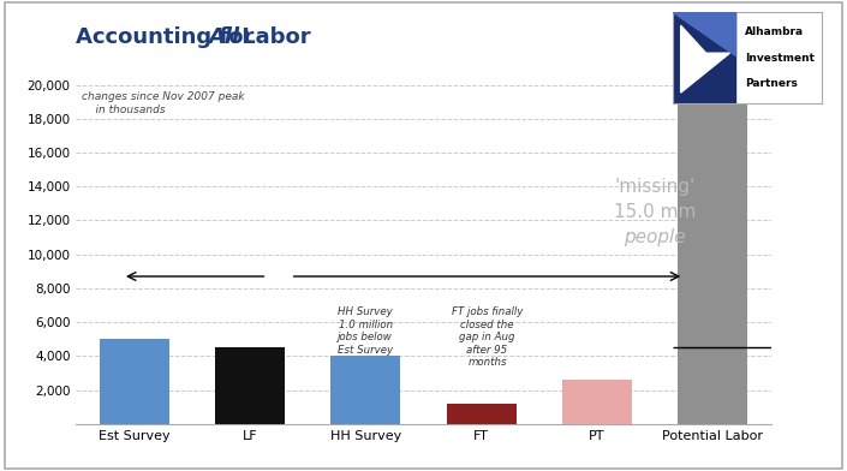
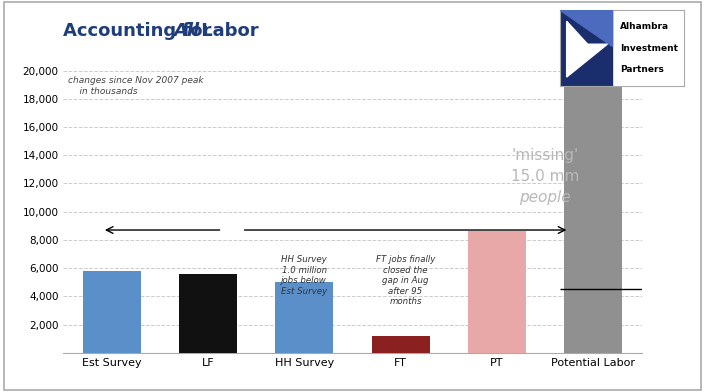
Est Survey: 5,000 -> 5,800
LF: 4,500 -> 5,600
HH Survey: 4,000 -> 5,000
PT: 2,600 -> 8,600
